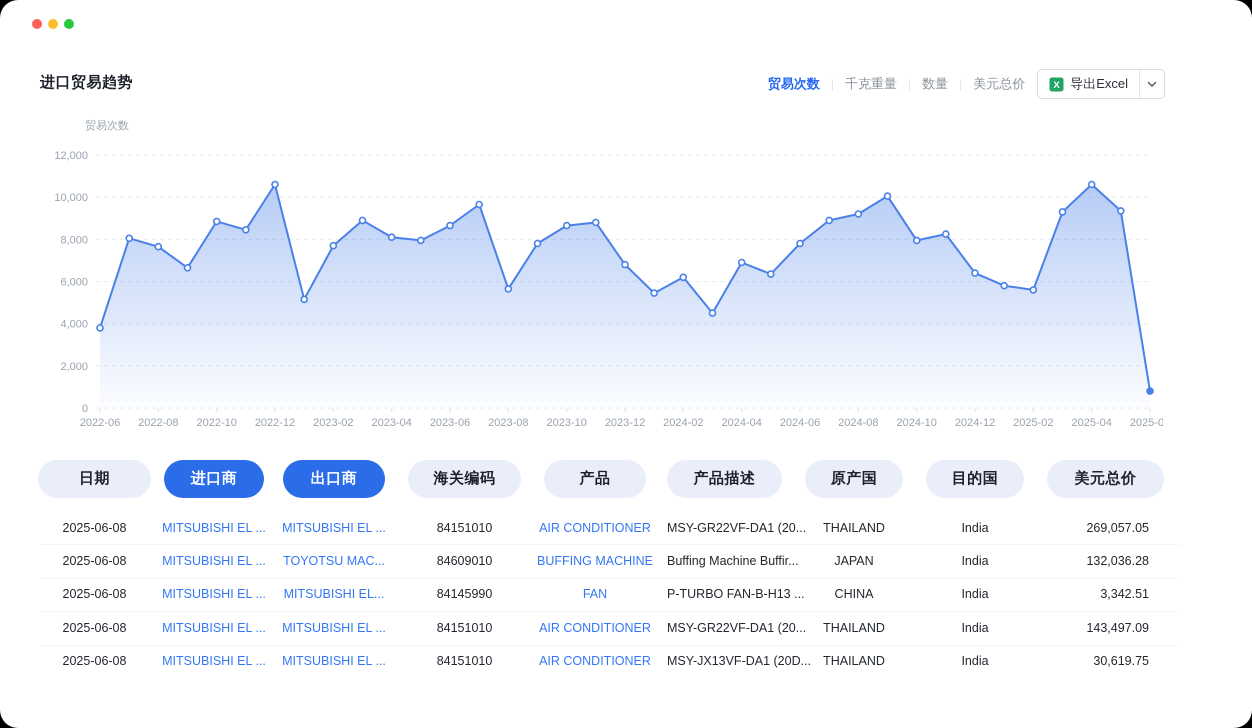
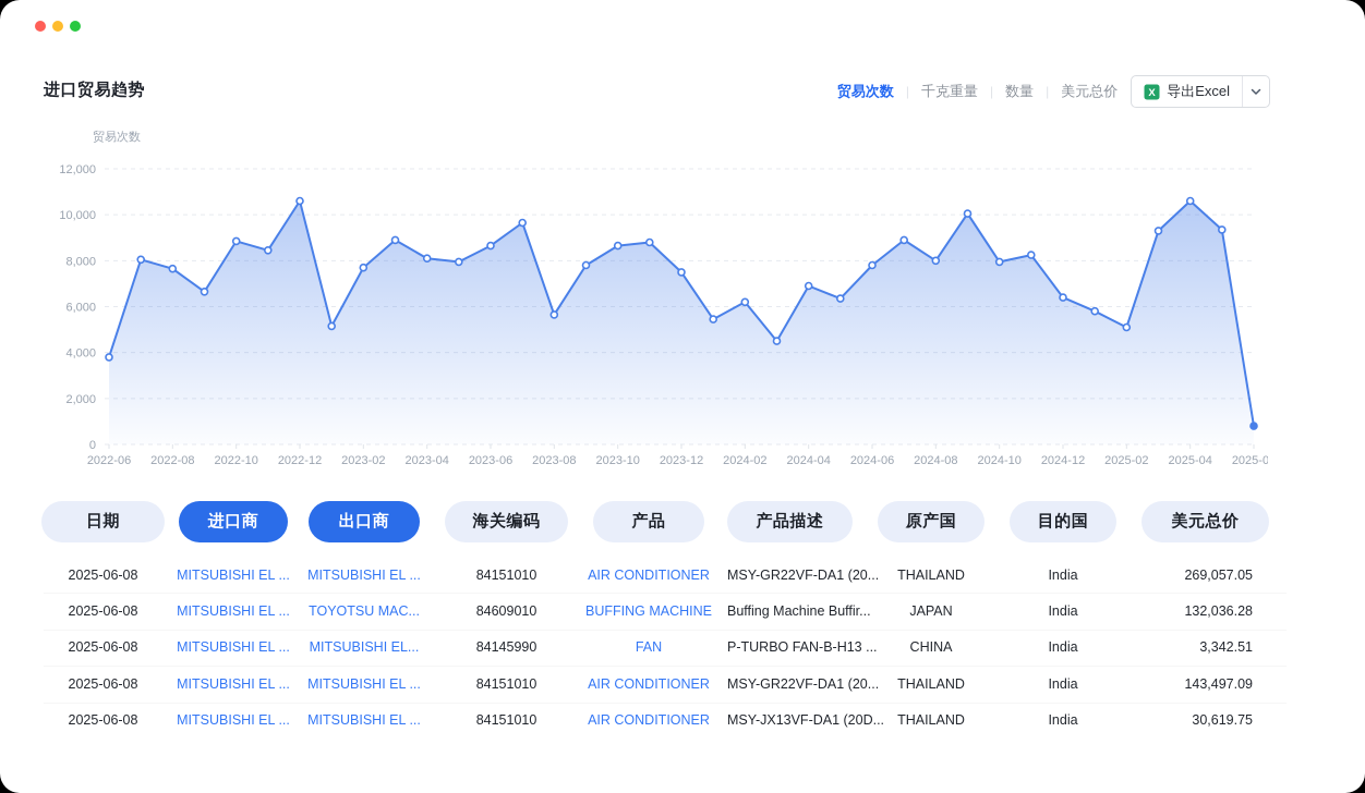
2023-12: 6800 -> 7500
2024-08: 9200 -> 8000
2025-02: 5600 -> 5100
